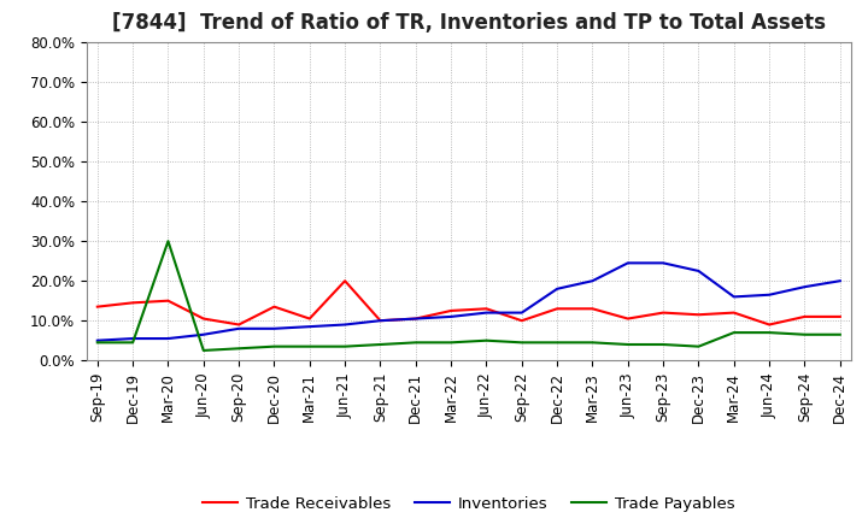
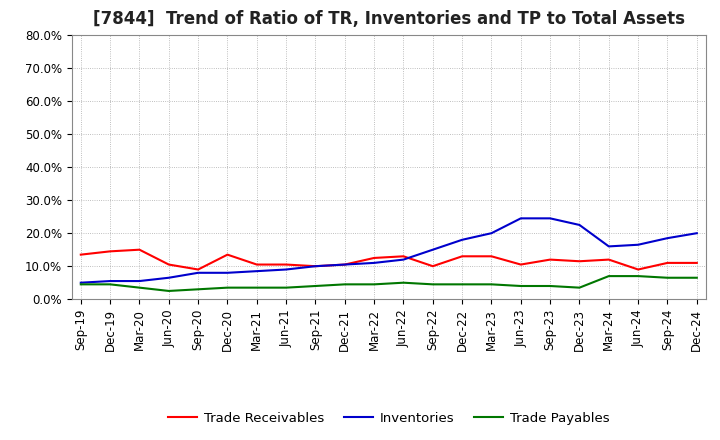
Trade Payables/Mar-20: 30.0% -> 3.5%
Trade Receivables/Jun-21: 20.0% -> 10.5%
Inventories/Sep-22: 12.0% -> 15.0%
